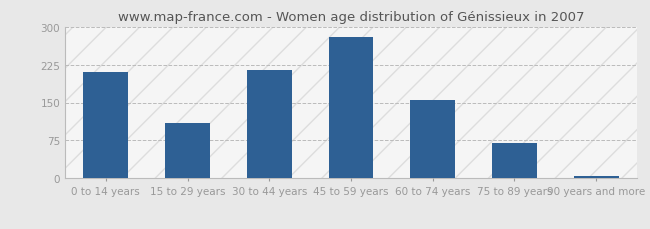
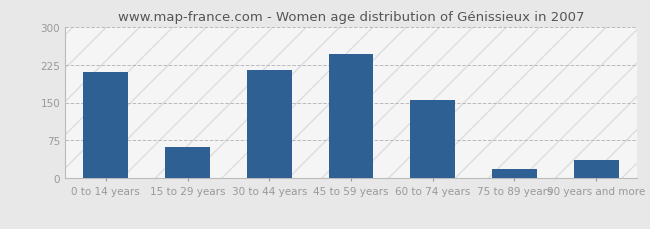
15 to 29 years: 110 -> 62
45 to 59 years: 280 -> 246
75 to 89 years: 70 -> 18
90 years and more: 5 -> 36
